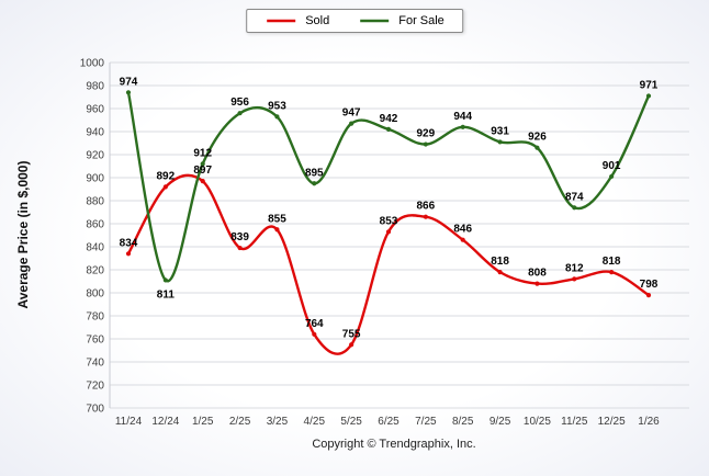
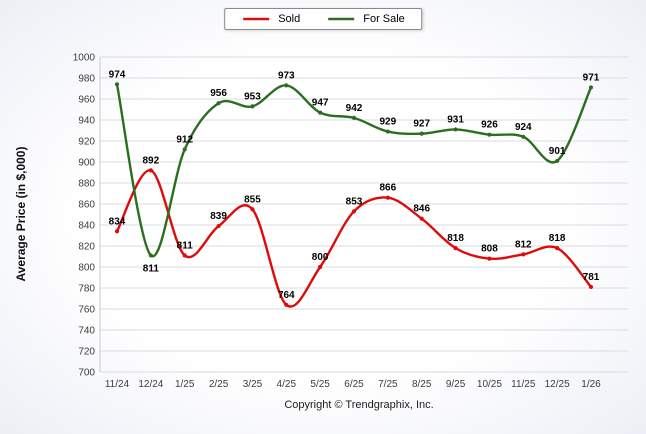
Sold/1/25: 897 -> 811
For Sale/4/25: 895 -> 973
Sold/5/25: 755 -> 800
For Sale/8/25: 944 -> 927
For Sale/11/25: 874 -> 924
Sold/1/26: 798 -> 781
